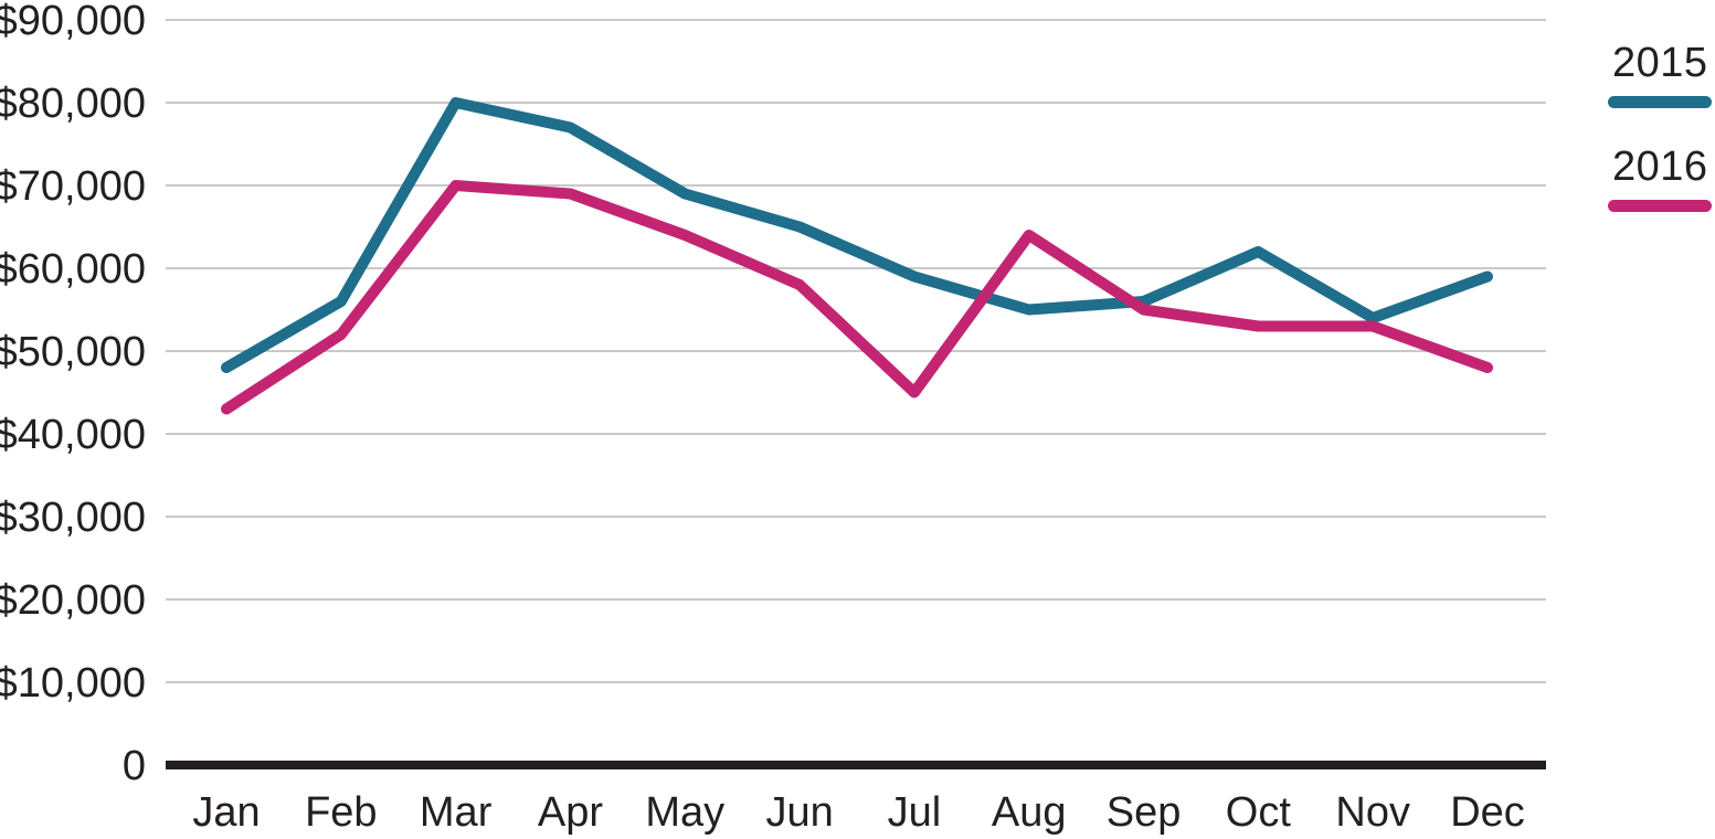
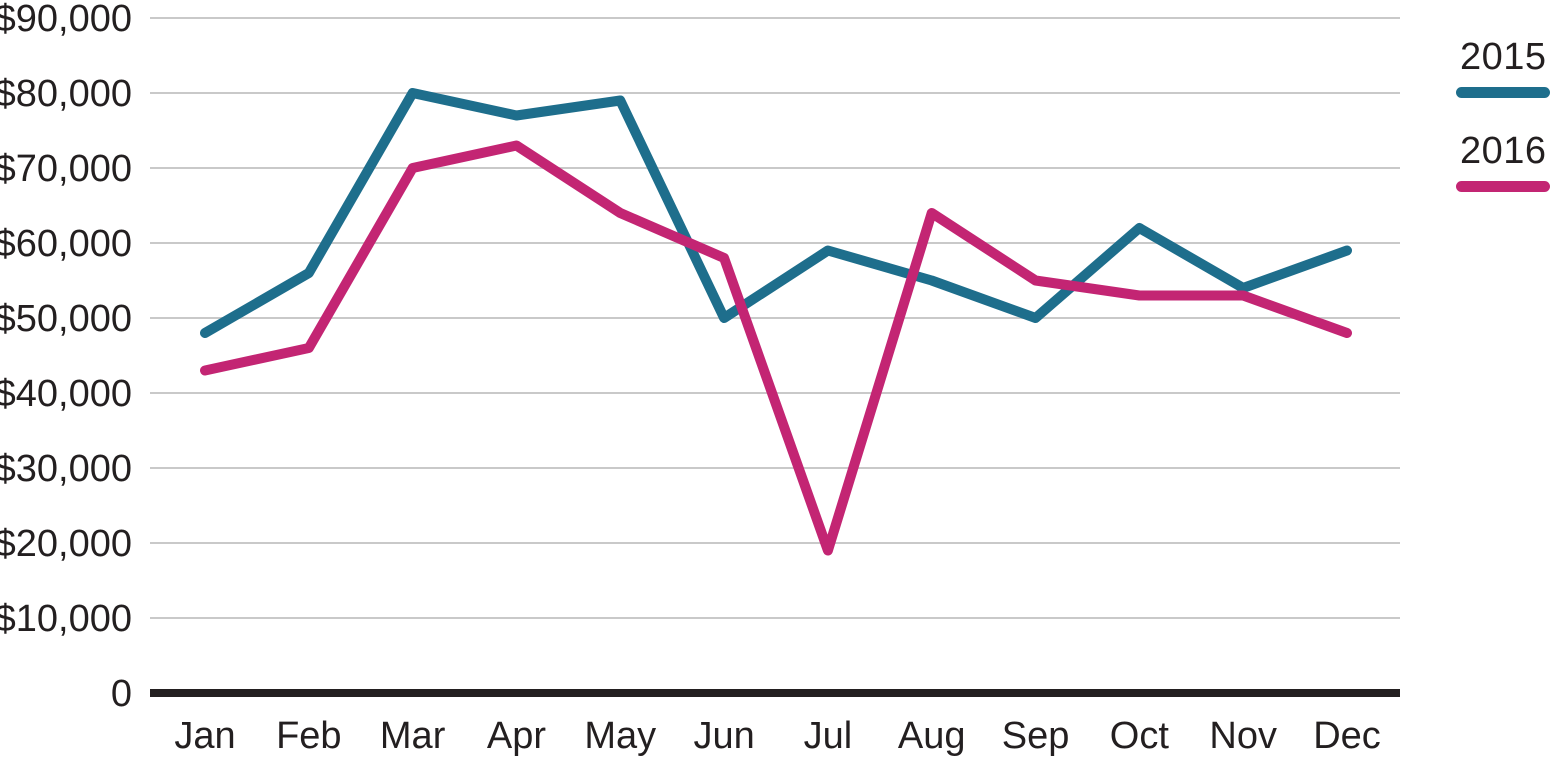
2016/Feb: $52000 -> $46000
2016/Apr: $69000 -> $73000
2015/May: $69000 -> $79000
2015/Jun: $65000 -> $50000
2016/Jul: $45000 -> $19000
2015/Sep: $56000 -> $50000
